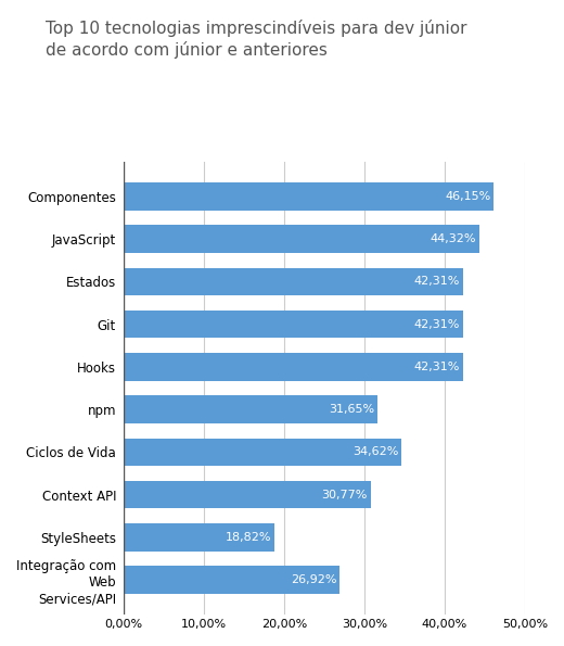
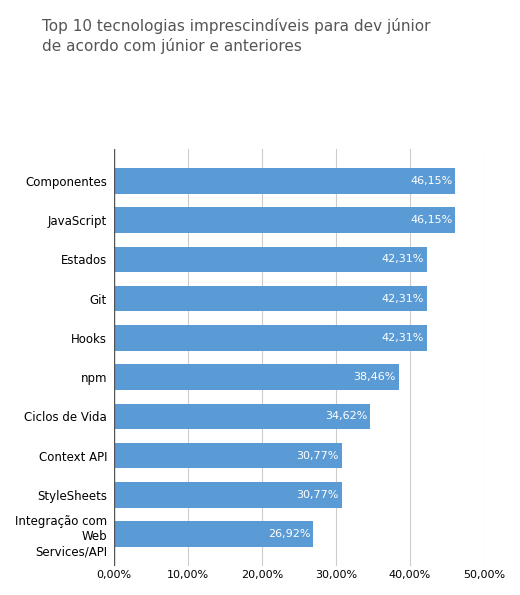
JavaScript: 44,32% -> 46,15%
npm: 31,65% -> 38,46%
StyleSheets: 18,82% -> 30,77%
